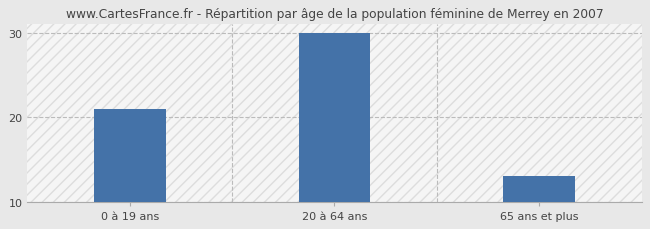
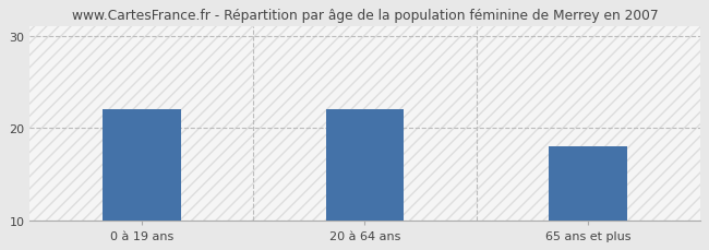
0 à 19 ans: 21 -> 22
20 à 64 ans: 30 -> 22
65 ans et plus: 13 -> 18
